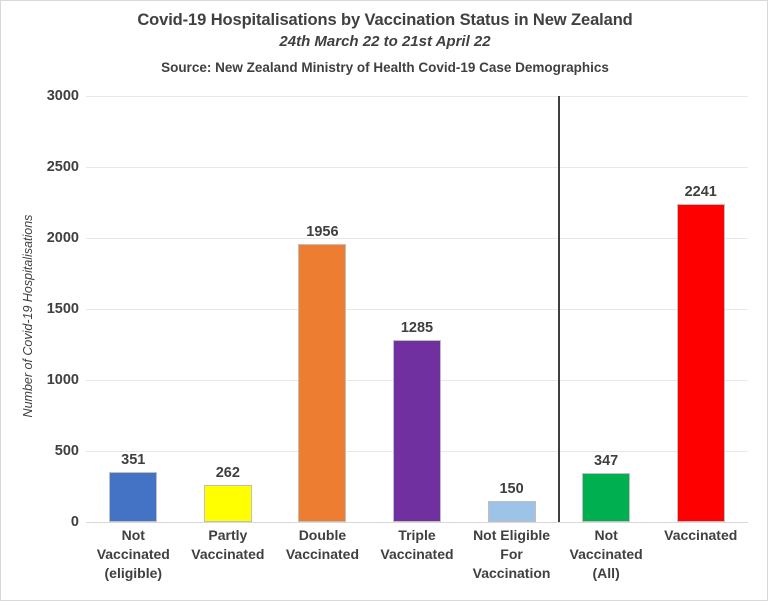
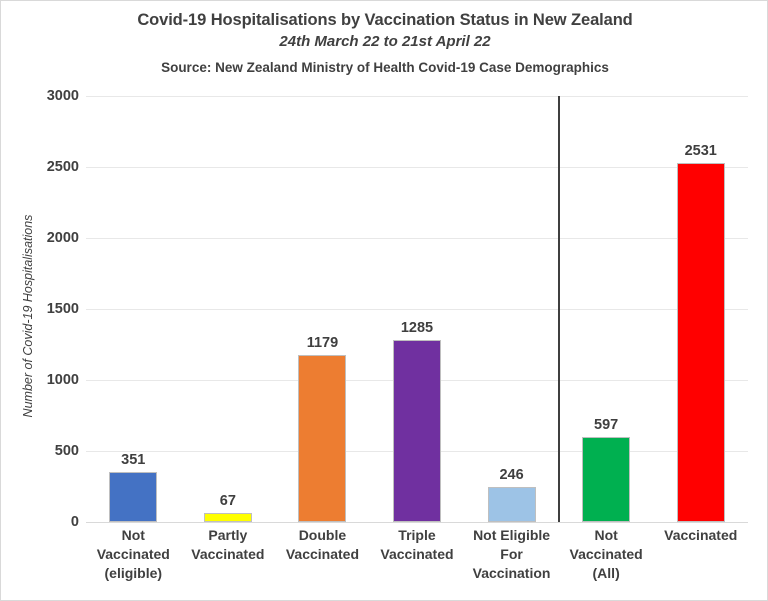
Partly Vaccinated: 262 -> 67
Double Vaccinated: 1956 -> 1179
Not Eligible For Vaccination: 150 -> 246
Not Vaccinated (All): 347 -> 597
Vaccinated: 2241 -> 2531
